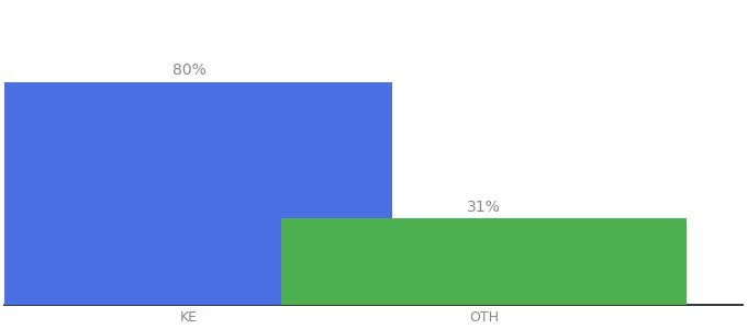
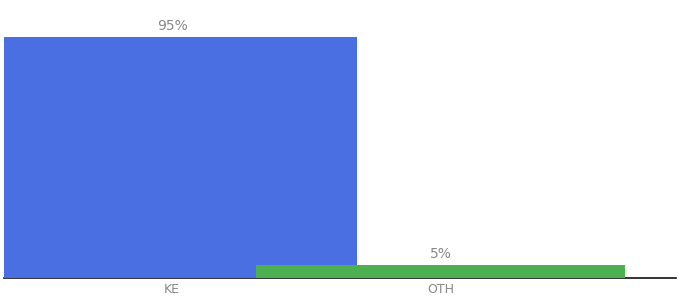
KE: 80% -> 95%
OTH: 31% -> 5%
